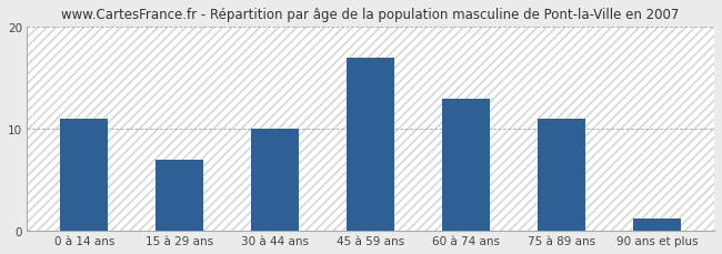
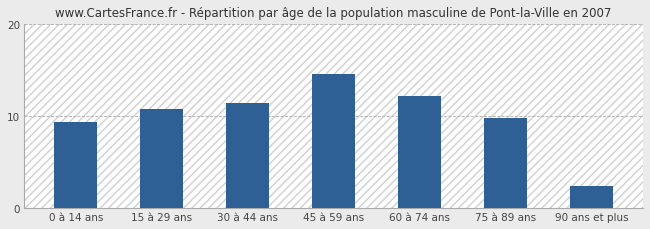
0 à 14 ans: 11.0 -> 9.4
15 à 29 ans: 7.0 -> 10.8
30 à 44 ans: 10.0 -> 11.4
45 à 59 ans: 17.0 -> 14.6
60 à 74 ans: 13.0 -> 12.2
75 à 89 ans: 11.0 -> 9.8
90 ans et plus: 1.2 -> 2.4
